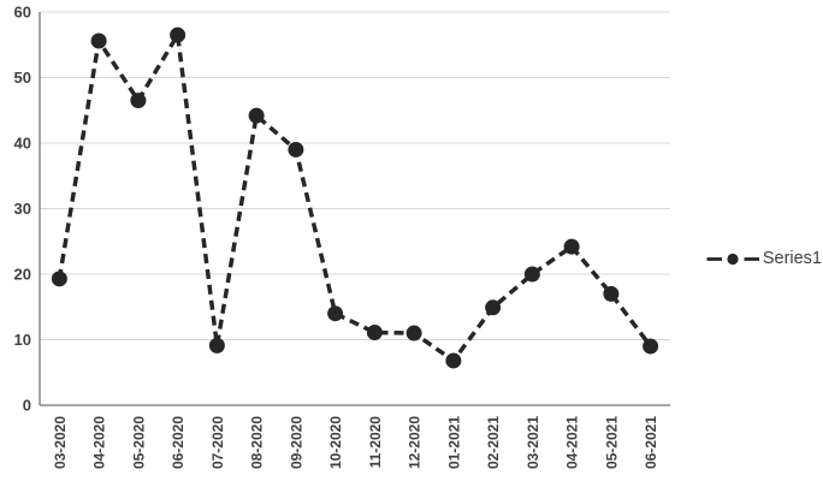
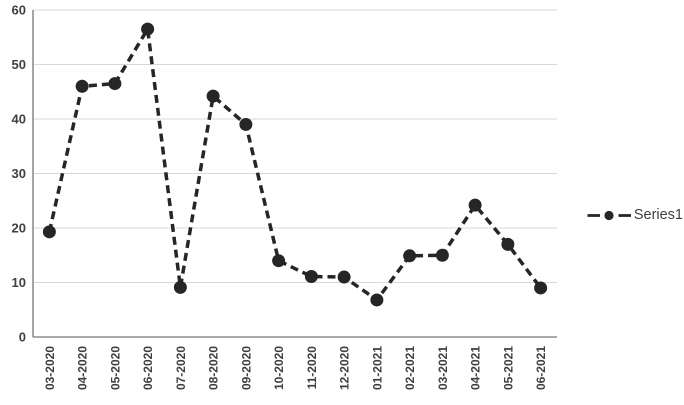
04-2020: 56 -> 46
03-2021: 20 -> 15
